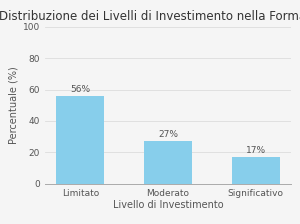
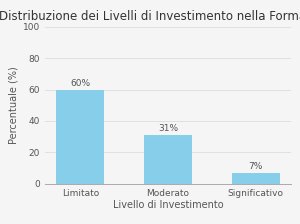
Limitato: 56% -> 60%
Moderato: 27% -> 31%
Significativo: 17% -> 7%
